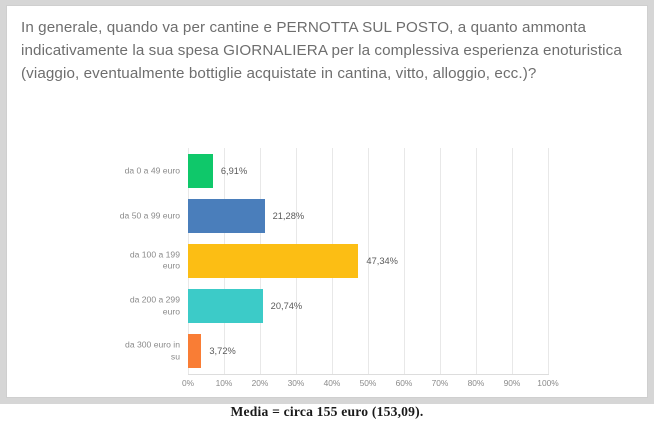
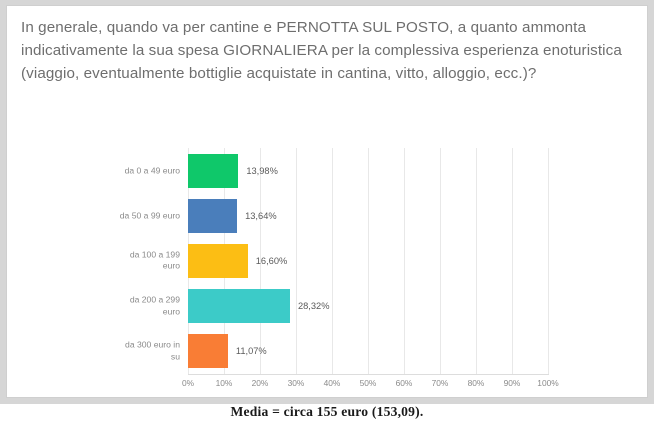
da 0 a 49 euro: 6,91% -> 13,98%
da 50 a 99 euro: 21,28% -> 13,64%
da 100 a 199 euro: 47,34% -> 16,60%
da 200 a 299 euro: 20,74% -> 28,32%
da 300 euro in su: 3,72% -> 11,07%
